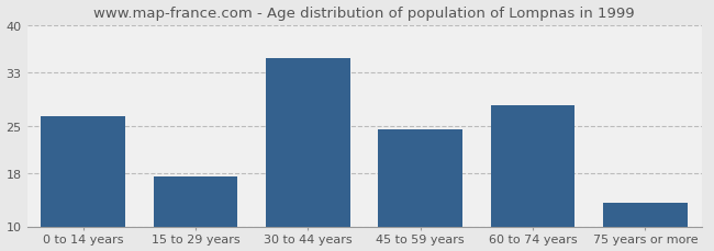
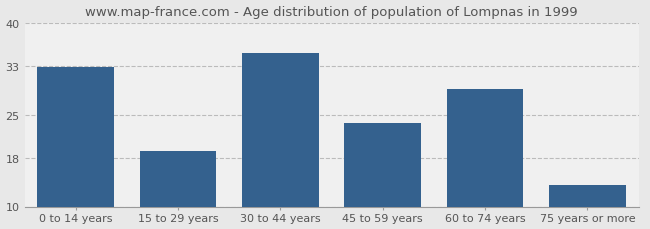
0 to 14 years: 26.5 -> 32.8
15 to 29 years: 17.5 -> 19.0
45 to 59 years: 24.5 -> 23.6
60 to 74 years: 28.0 -> 29.2
